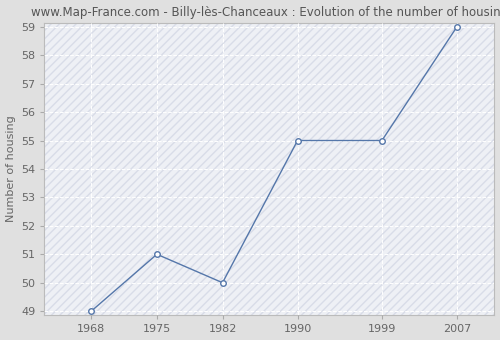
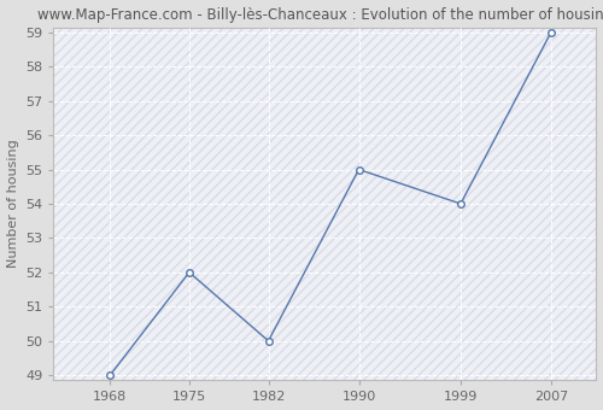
1975: 51 -> 52
1999: 55 -> 54
